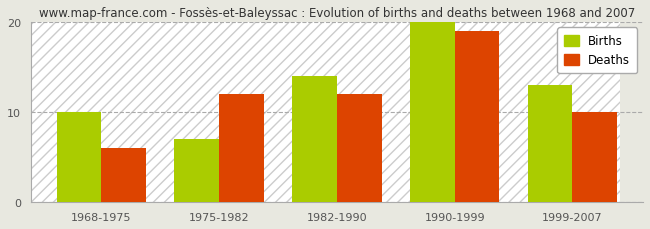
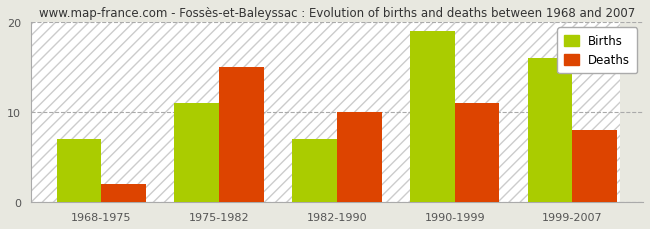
Births/1968-1975: 10 -> 7
Deaths/1968-1975: 6 -> 2
Births/1975-1982: 7 -> 11
Deaths/1975-1982: 12 -> 15
Births/1982-1990: 14 -> 7
Deaths/1982-1990: 12 -> 10
Births/1990-1999: 20 -> 19
Deaths/1990-1999: 19 -> 11
Births/1999-2007: 13 -> 16
Deaths/1999-2007: 10 -> 8
